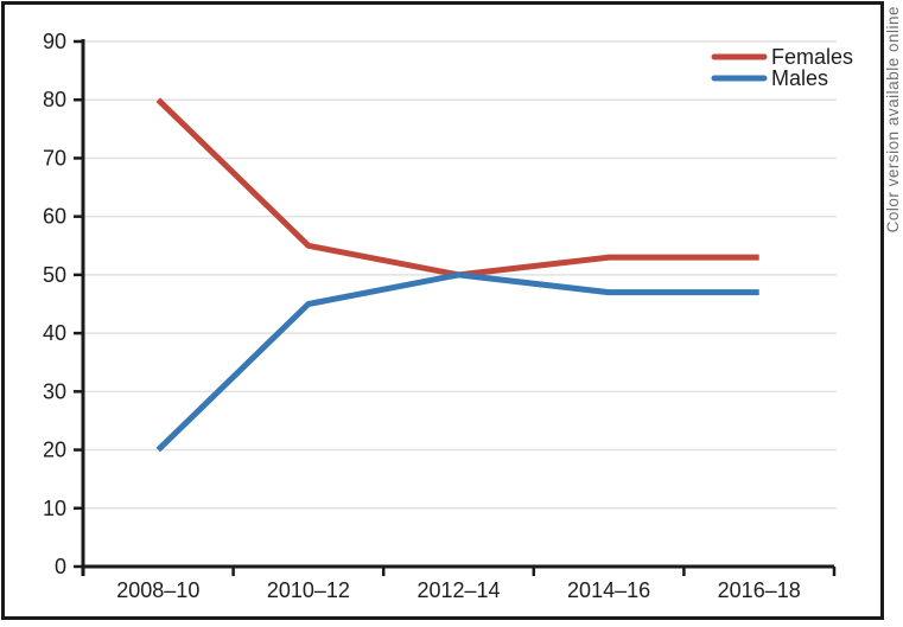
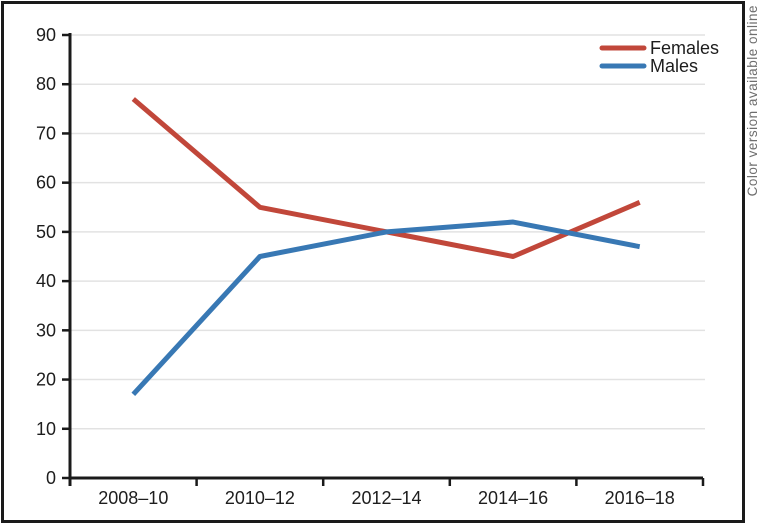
Females/2008–10: 80 -> 77
Males/2008–10: 20 -> 17
Females/2014–16: 53 -> 45
Males/2014–16: 47 -> 52
Females/2016–18: 53 -> 56
